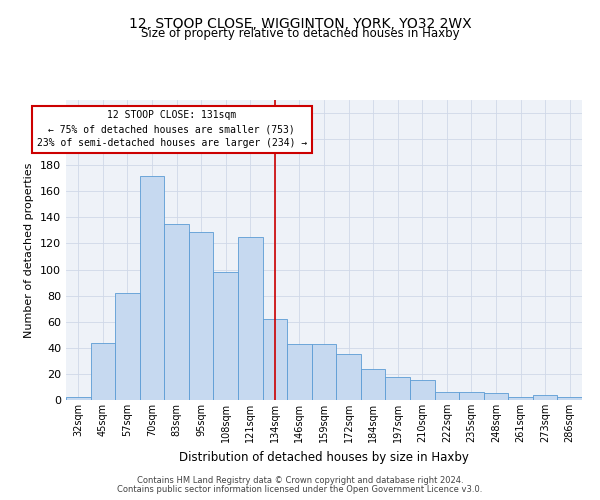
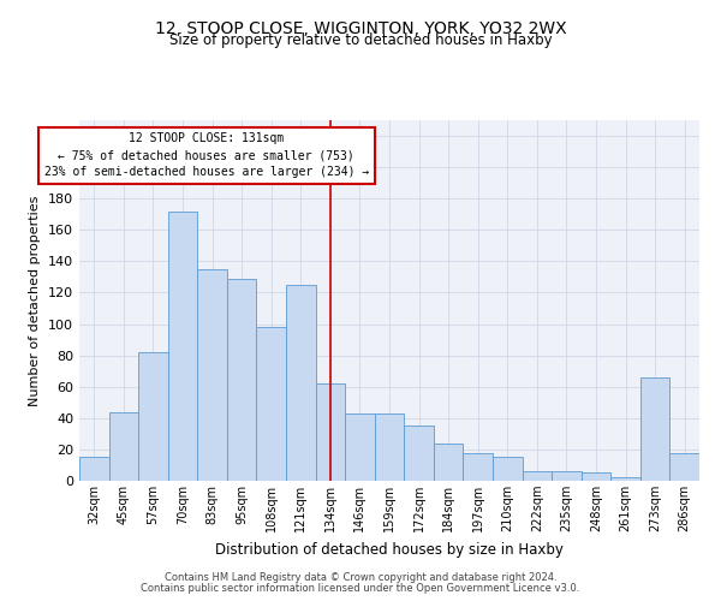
32sqm: 2 -> 15
273sqm: 4 -> 66
286sqm: 2 -> 18
